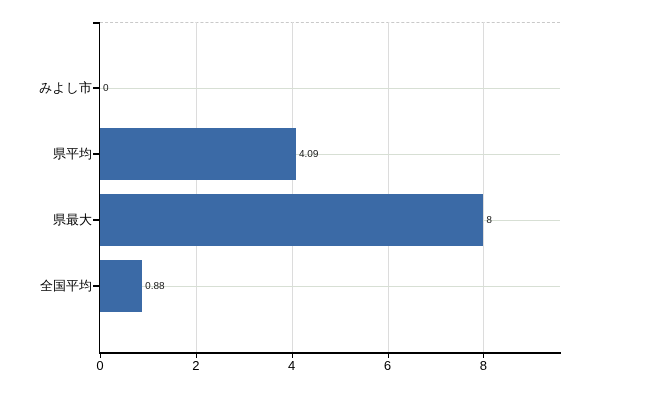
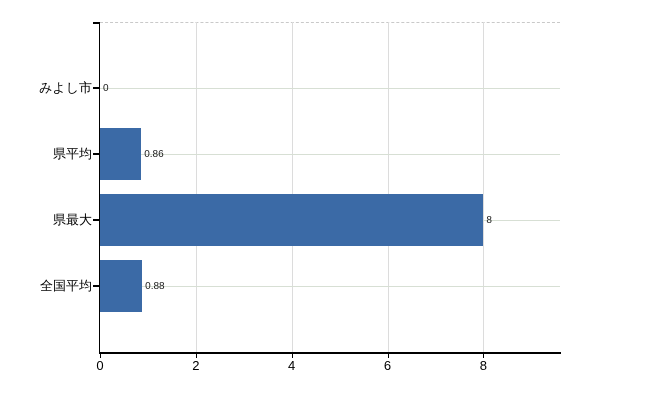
県平均: 4.09 -> 0.86
